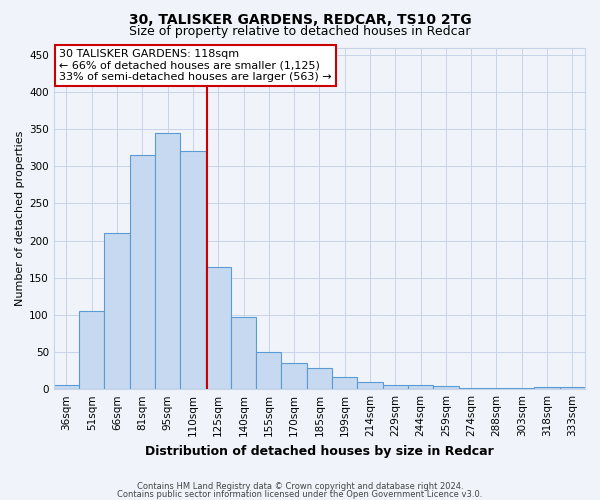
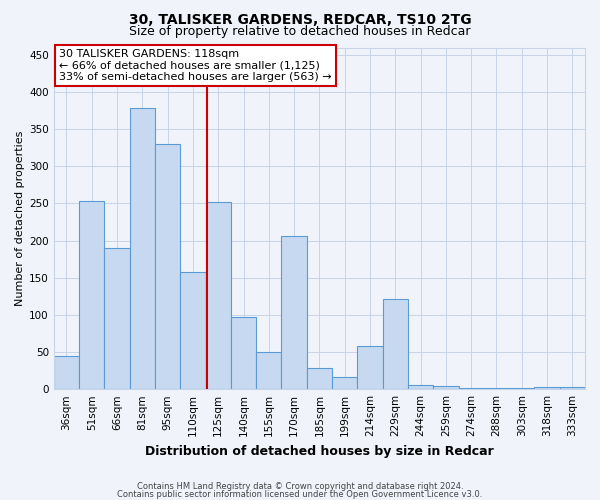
36sqm: 6 -> 44
51sqm: 105 -> 254
66sqm: 210 -> 190
81sqm: 315 -> 378
95sqm: 345 -> 330
110sqm: 320 -> 158
125sqm: 165 -> 252
170sqm: 35 -> 206
214sqm: 9 -> 58
229sqm: 5 -> 122
